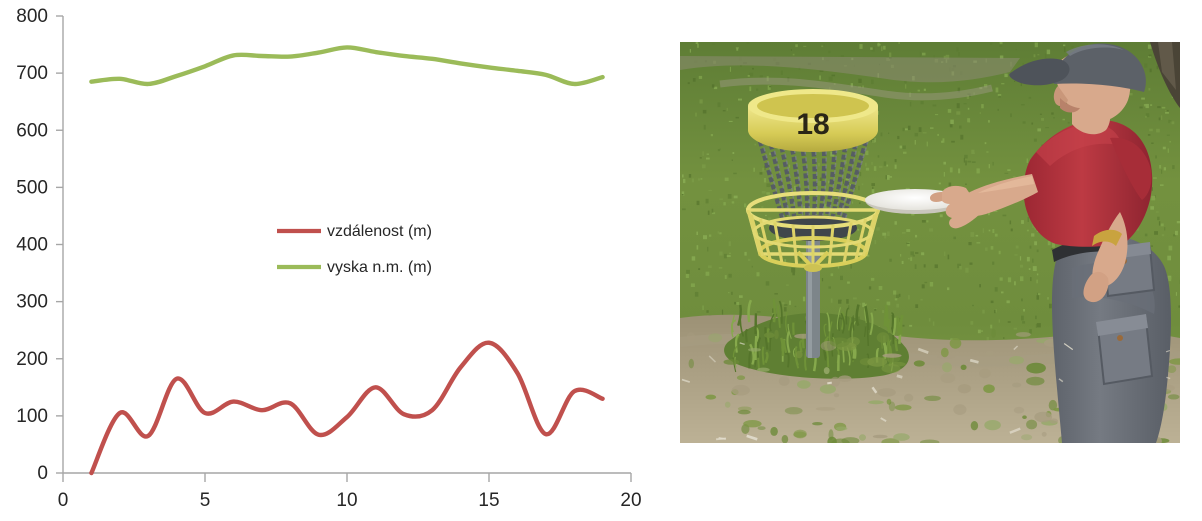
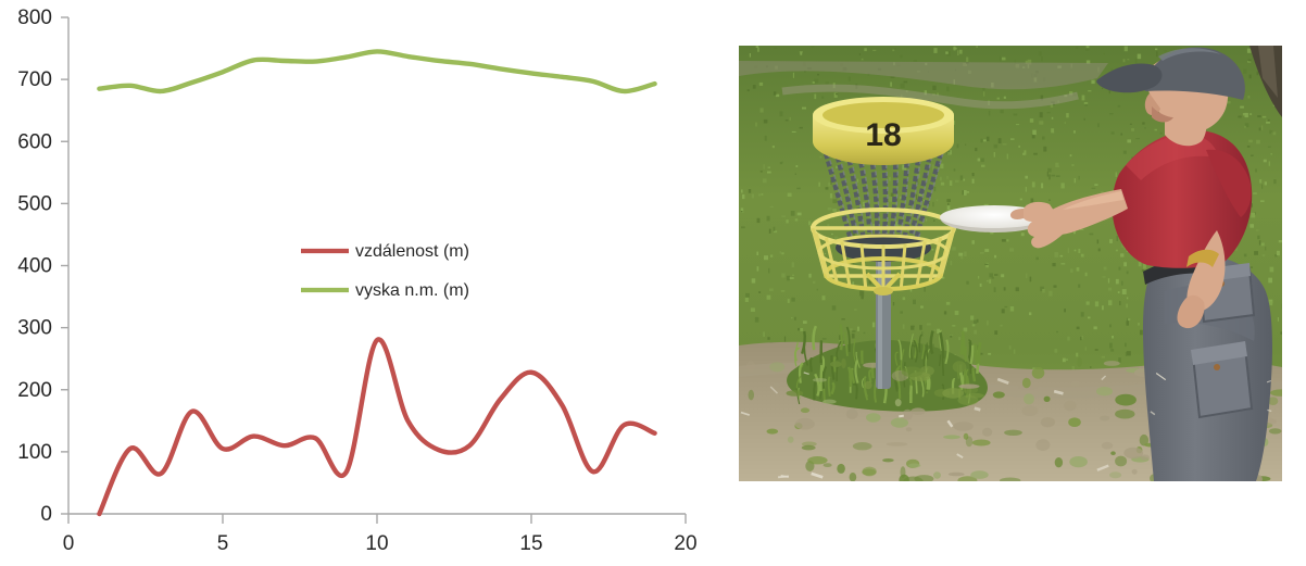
vzdálenost (m)/10: 100 -> 280
